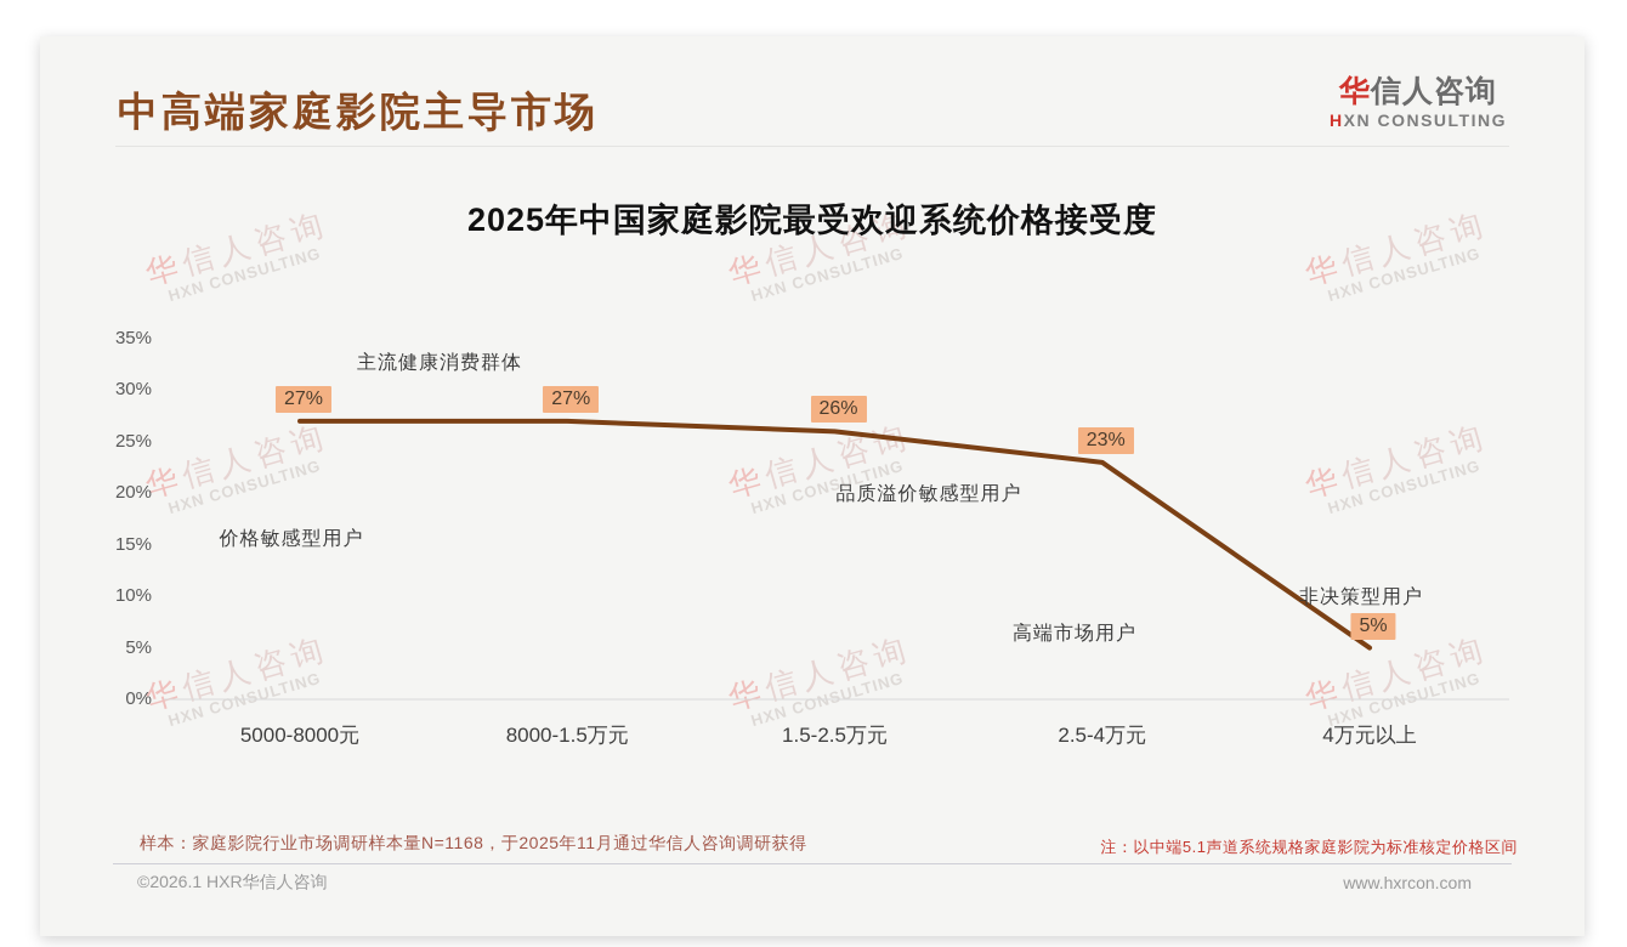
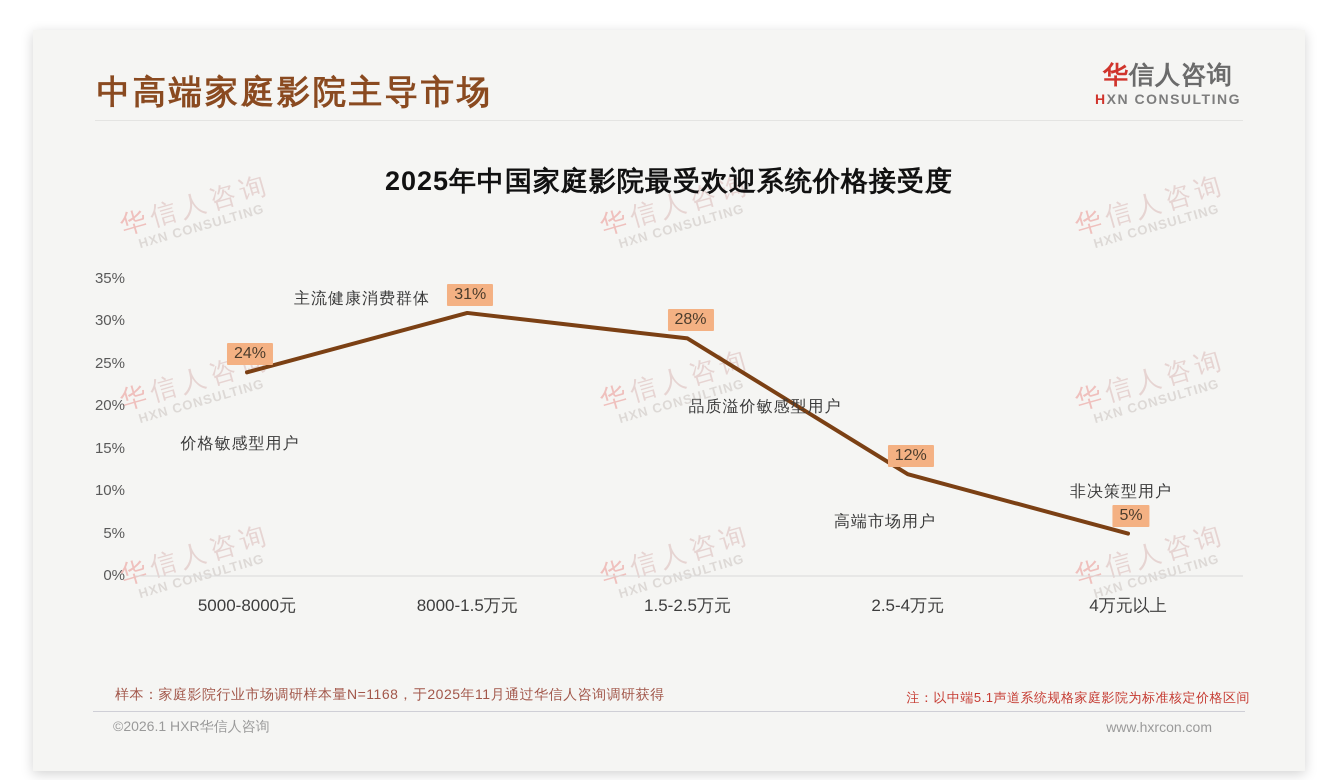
5000-8000元: 27% -> 24%
8000-1.5万元: 27% -> 31%
1.5-2.5万元: 26% -> 28%
2.5-4万元: 23% -> 12%
